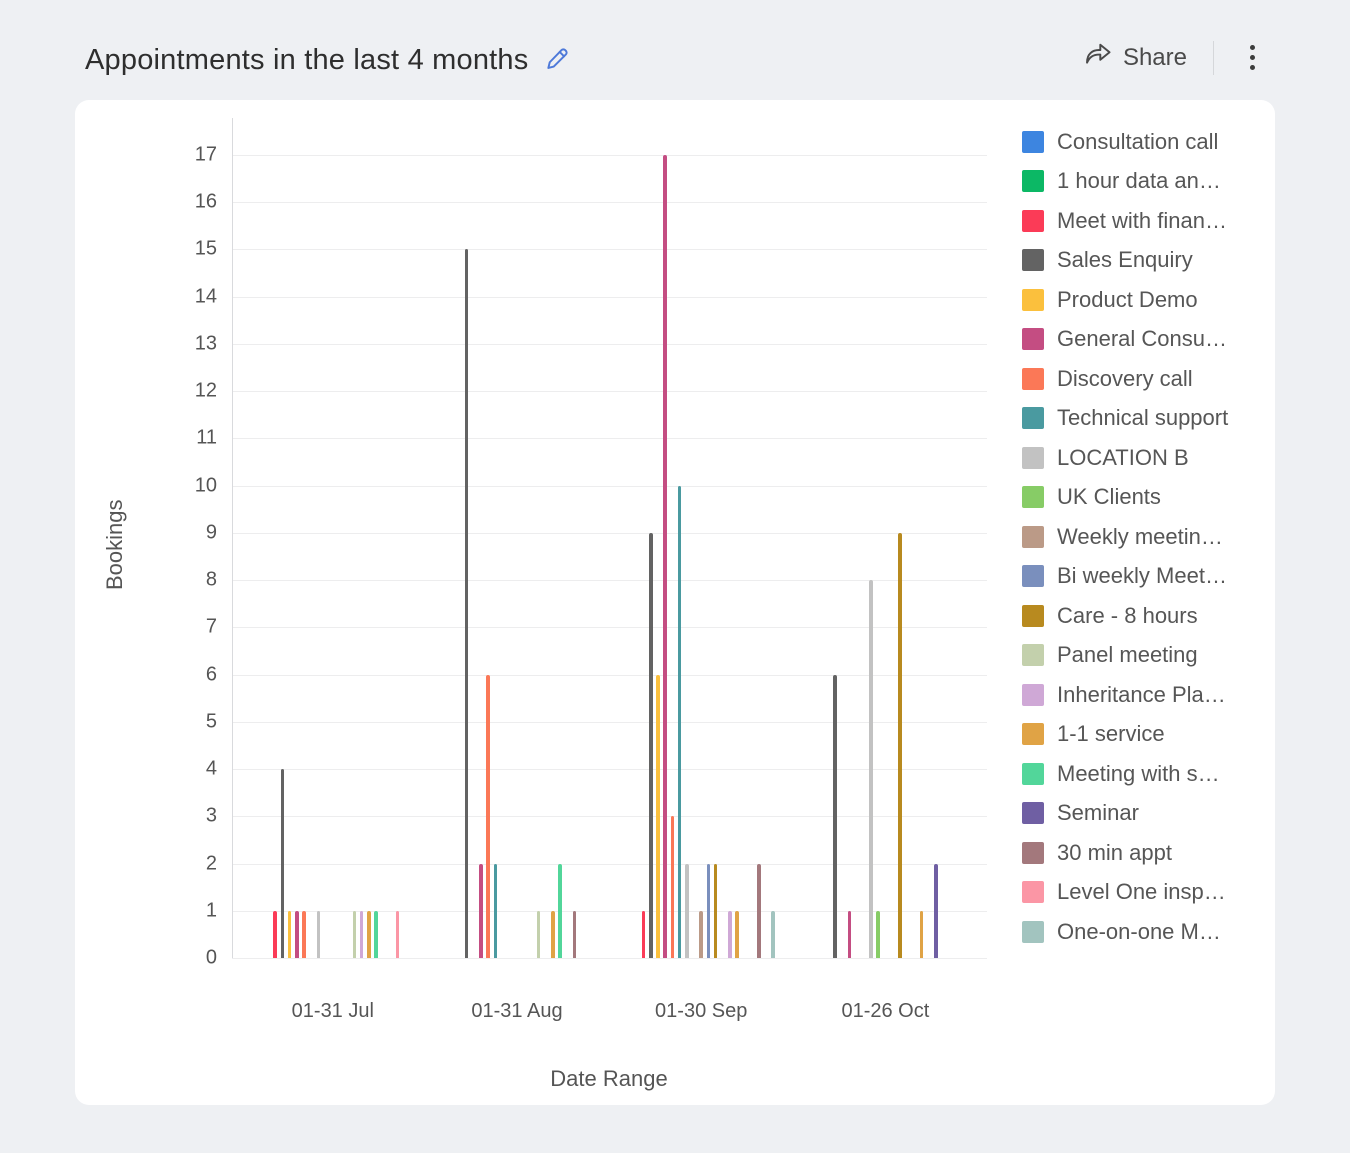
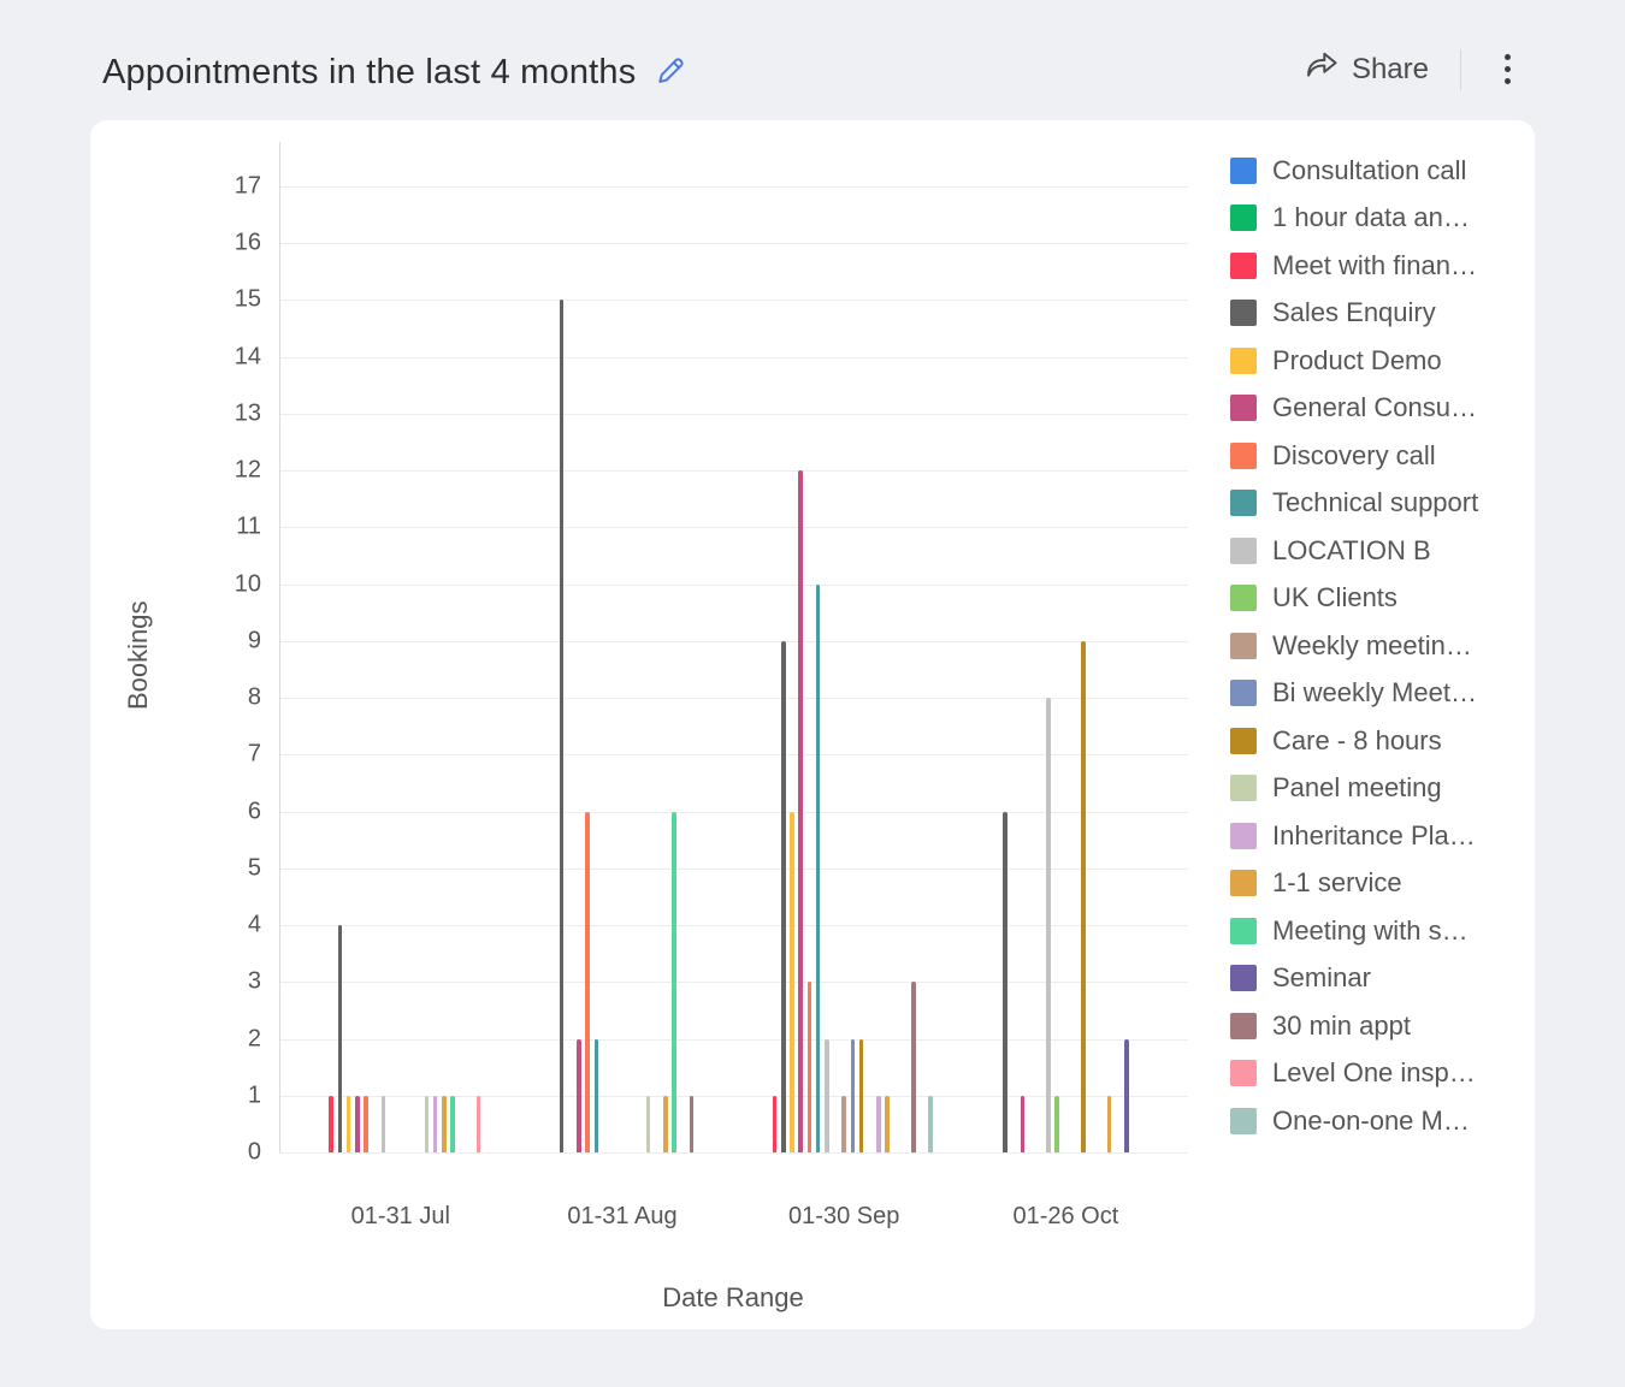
Meeting with s…/01-31 Aug: 2 -> 6
General Consu…/01-30 Sep: 17 -> 12
30 min appt/01-30 Sep: 2 -> 3
